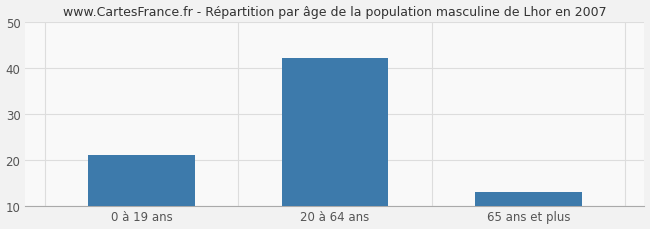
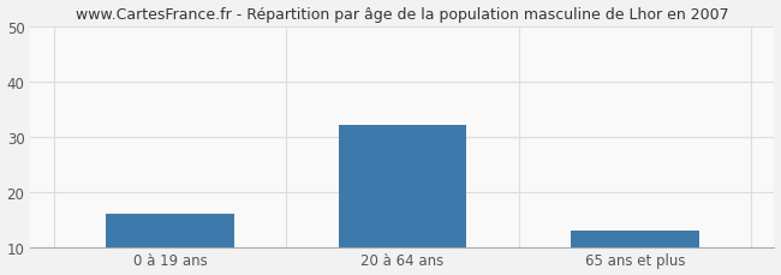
0 à 19 ans: 21 -> 16
20 à 64 ans: 42 -> 32
